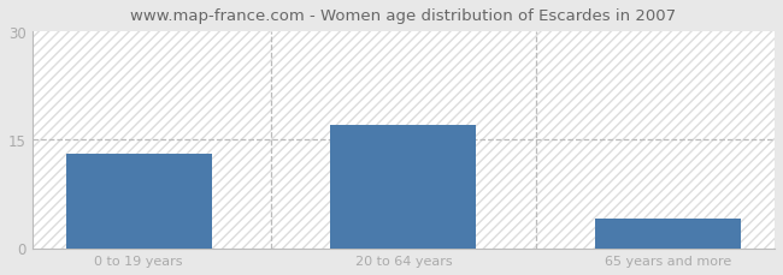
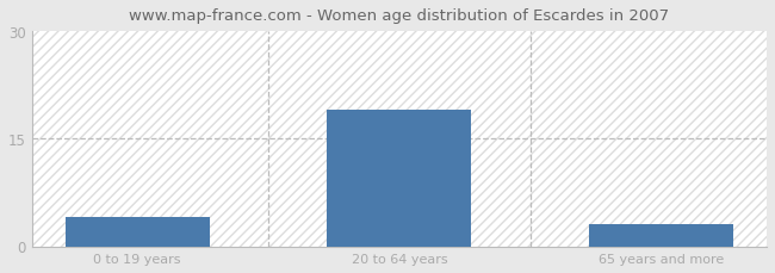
0 to 19 years: 13 -> 4
20 to 64 years: 17 -> 19
65 years and more: 4 -> 3
